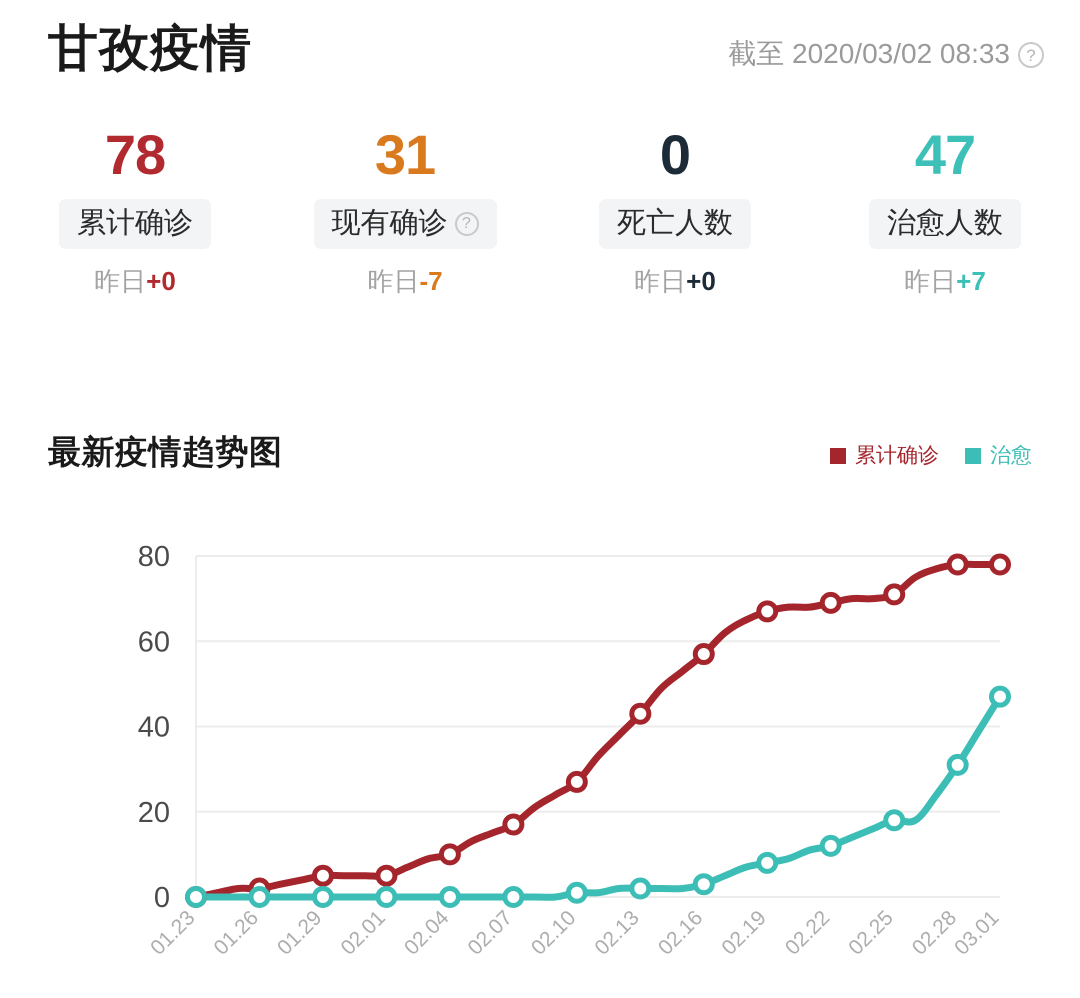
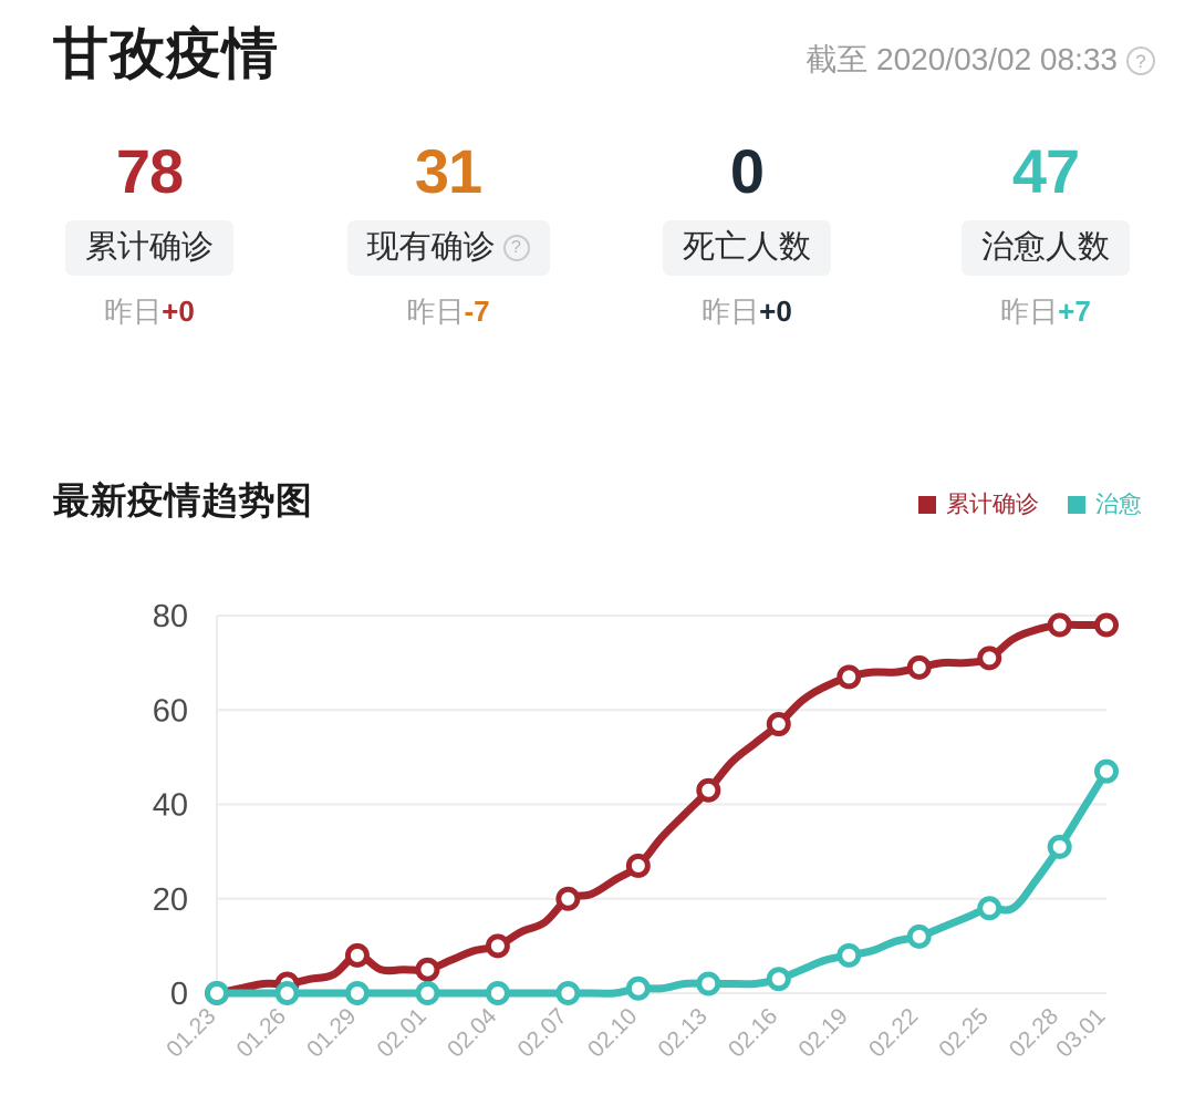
累计确诊/01.29: 5 -> 8
累计确诊/02.07: 17 -> 20
